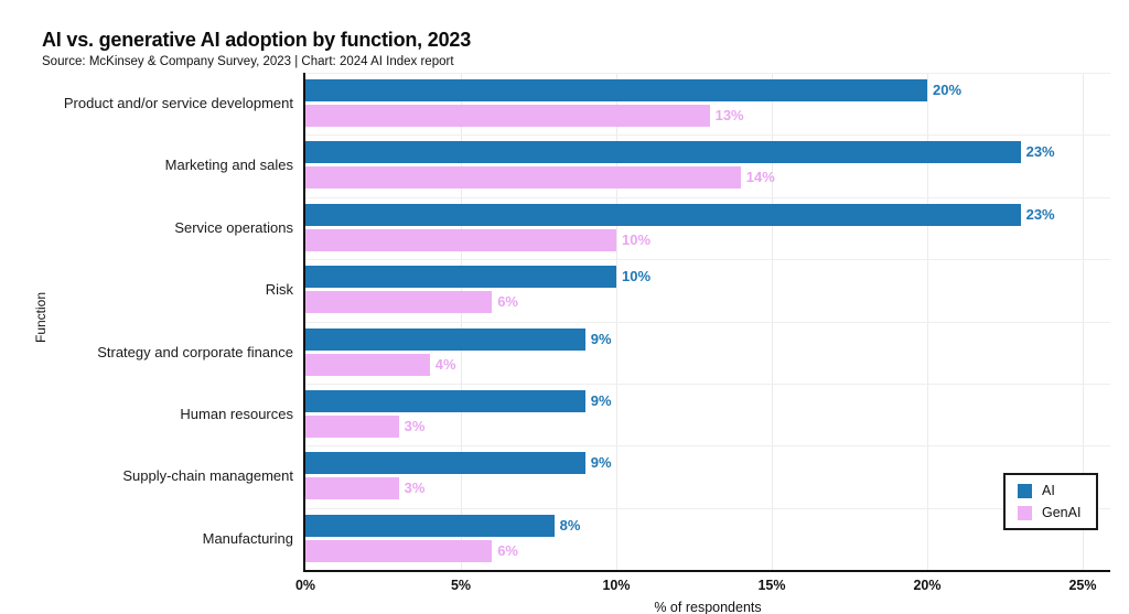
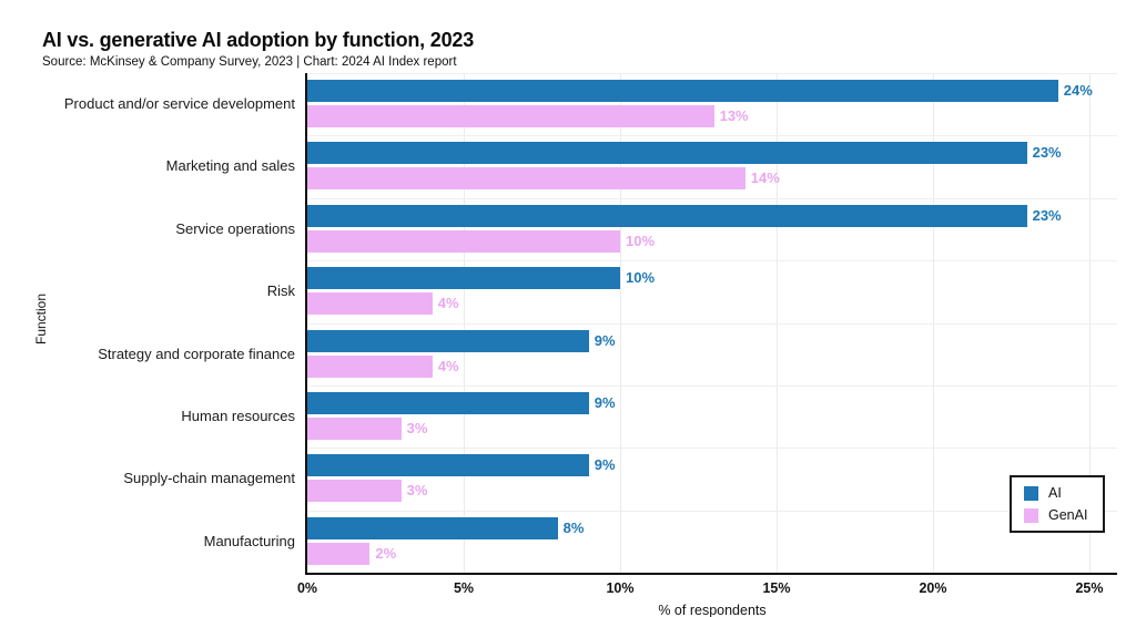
AI/Product and/or service development: 20% -> 24%
GenAI/Risk: 6% -> 4%
GenAI/Manufacturing: 6% -> 2%
